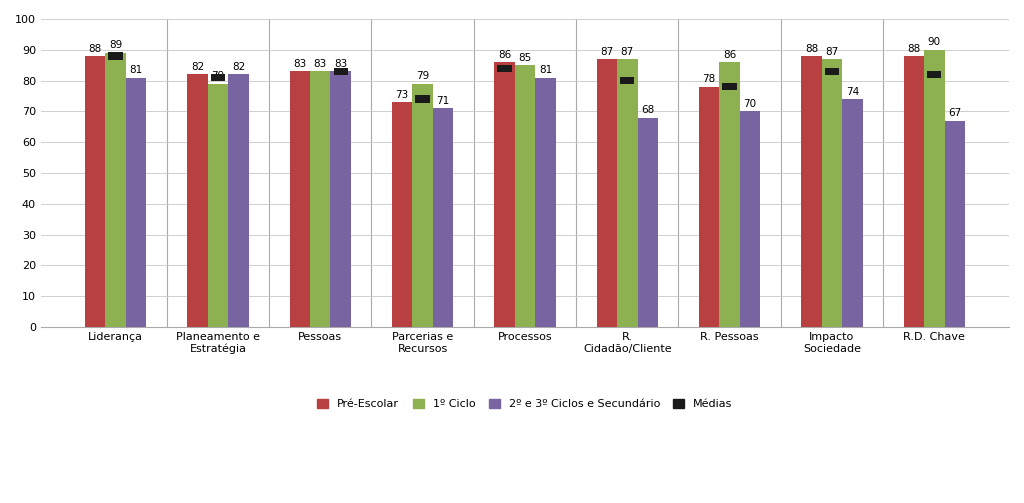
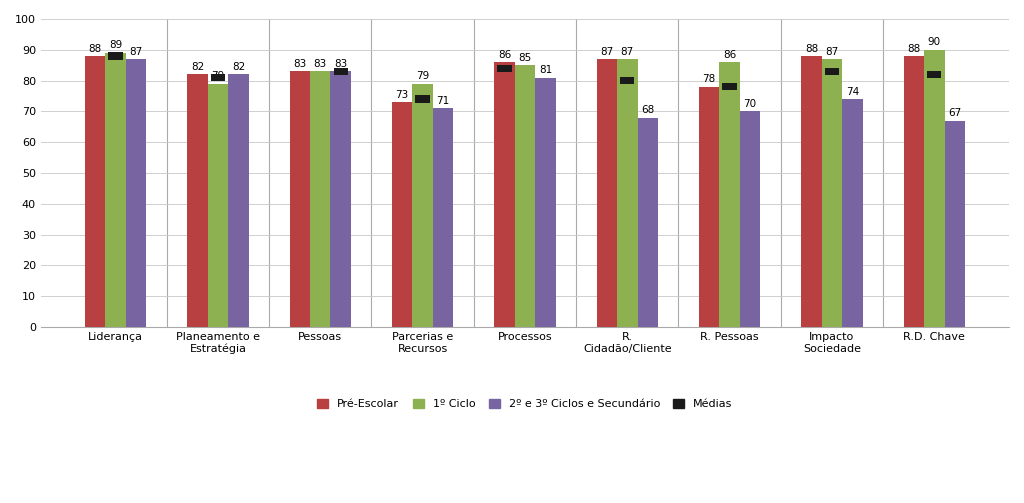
2º e 3º Ciclos e Secundário/Liderança: 81 -> 87
